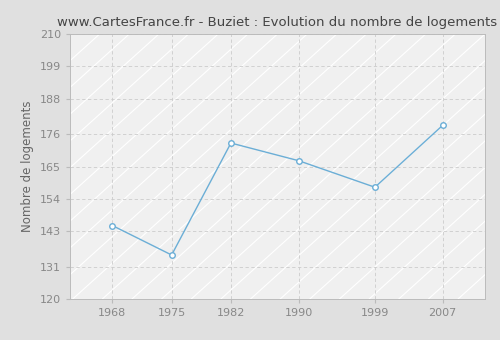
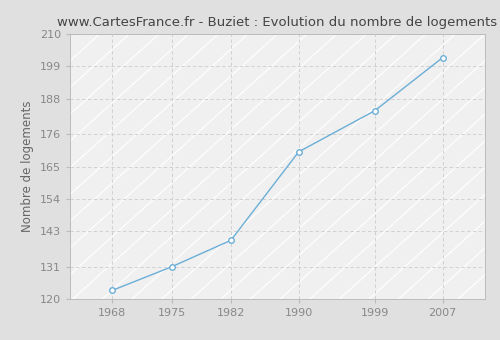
1968: 145 -> 123
1975: 135 -> 131
1982: 173 -> 140
1990: 167 -> 170
1999: 158 -> 184
2007: 179 -> 202
